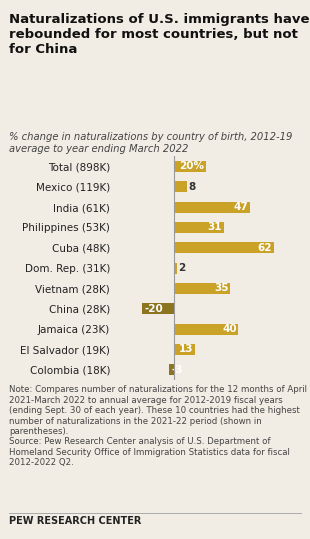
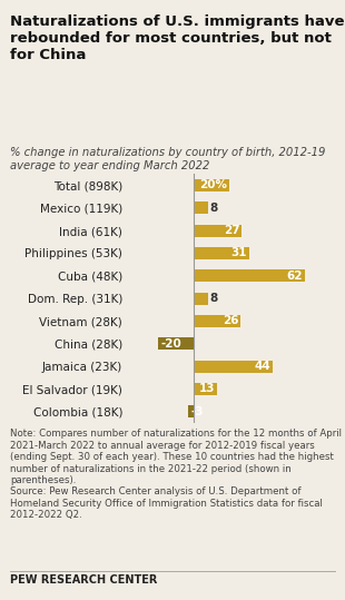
India (61K): 47 -> 27
Dom. Rep. (31K): 2 -> 8
Vietnam (28K): 35 -> 26
Jamaica (23K): 40 -> 44
